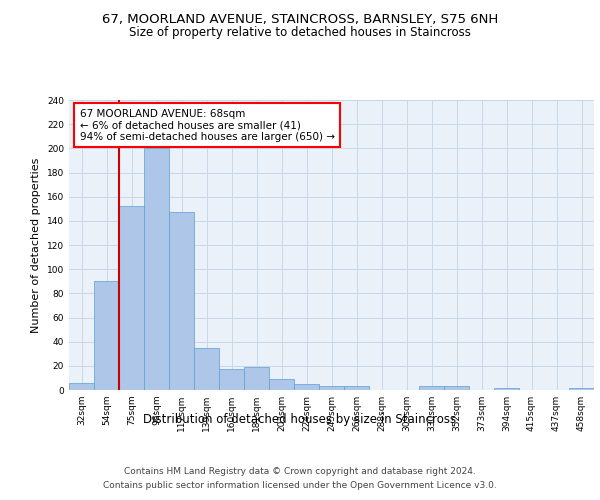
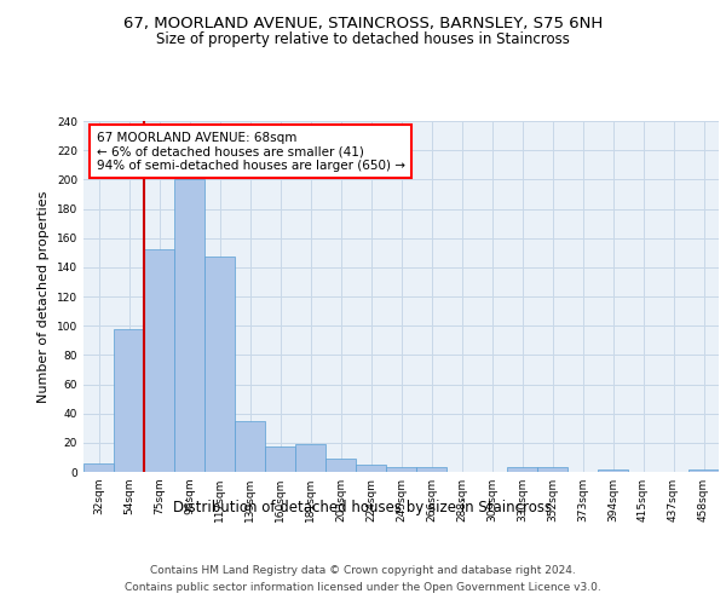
54sqm: 90 -> 98
